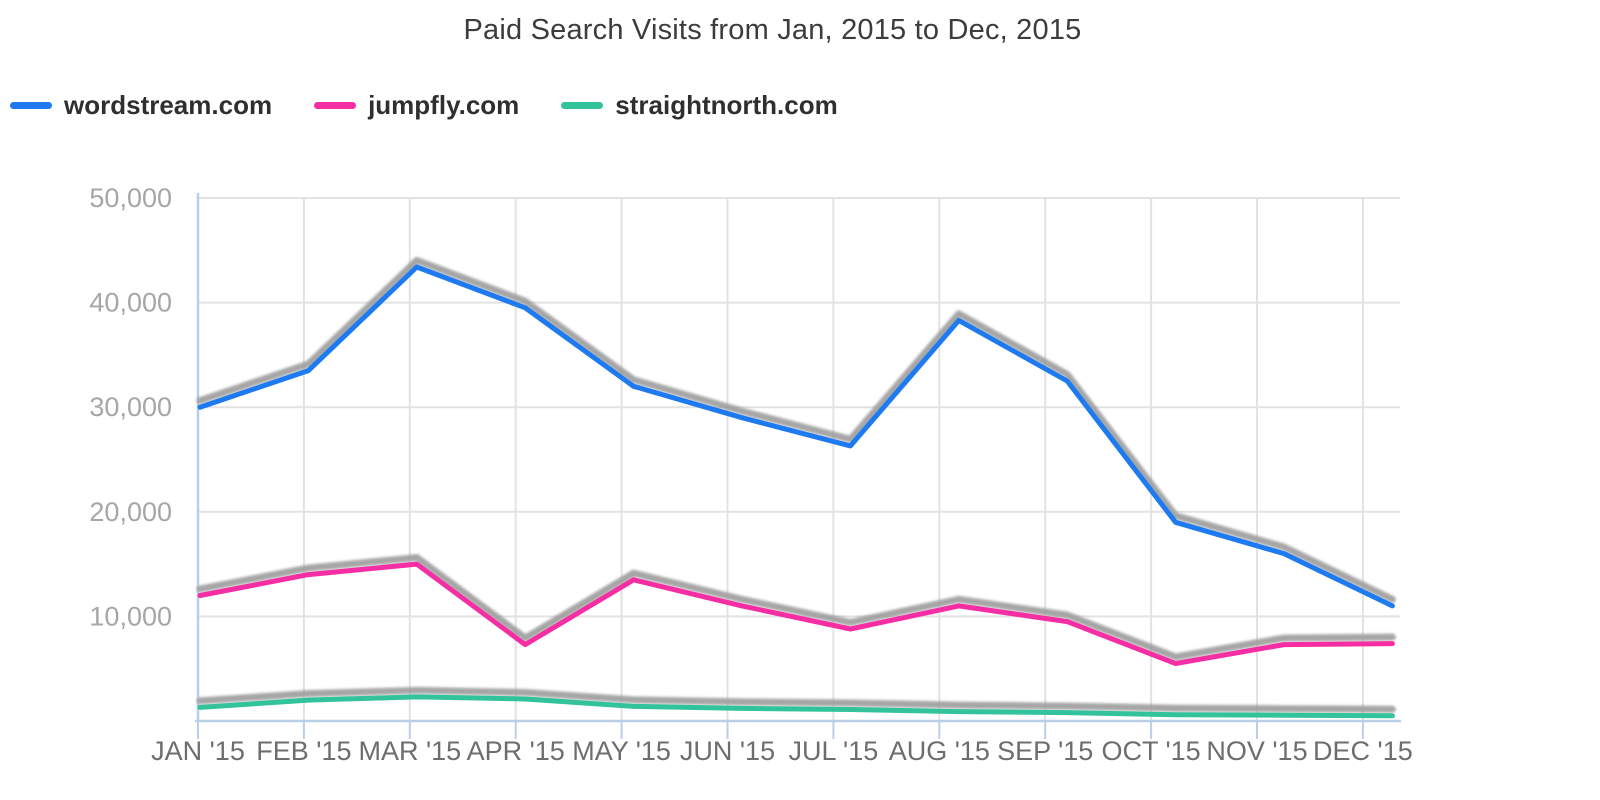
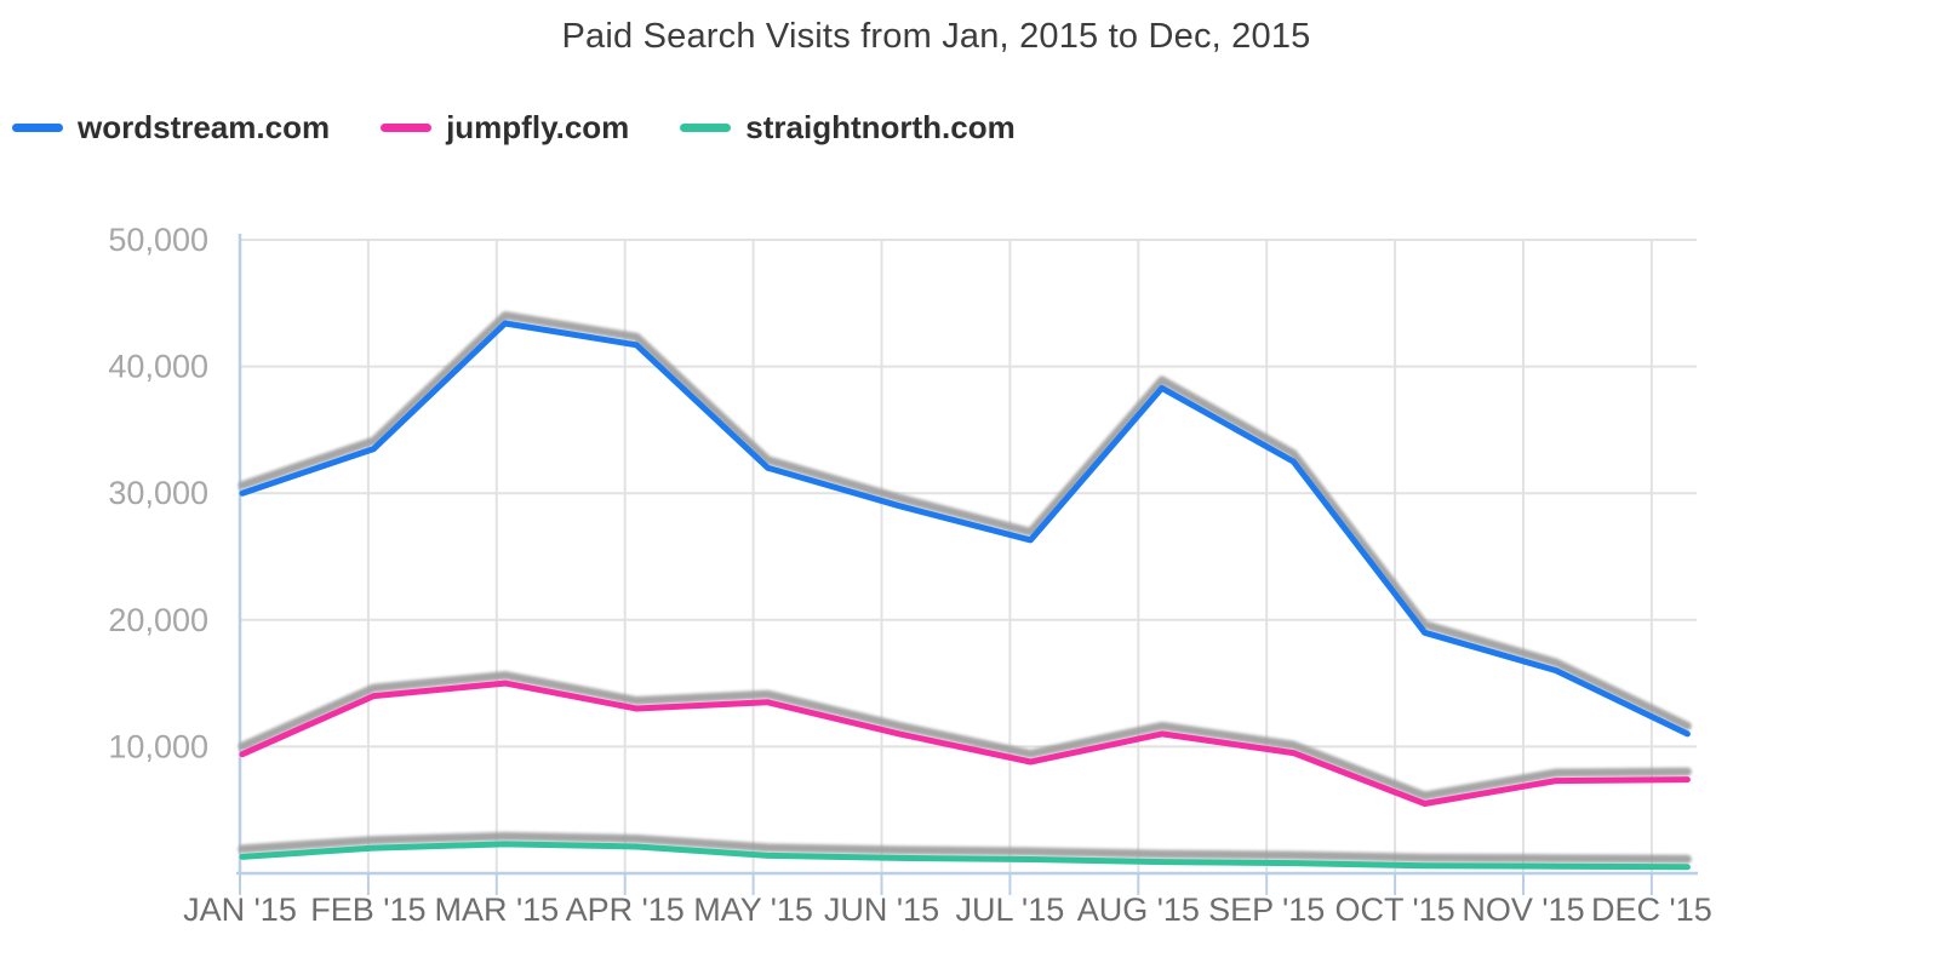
jumpfly.com/JAN '15: 12000 -> 9400
wordstream.com/APR '15: 39500 -> 41700
jumpfly.com/APR '15: 7300 -> 13000
